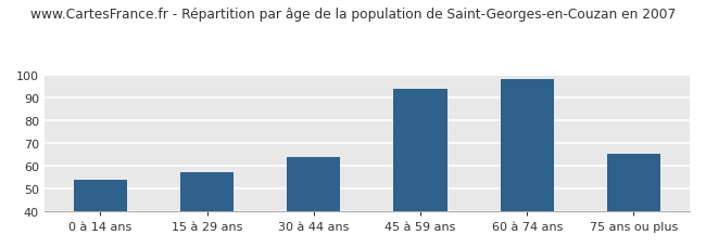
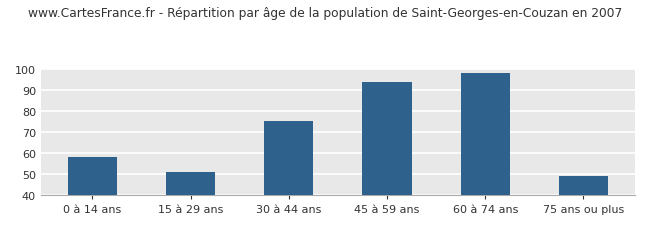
0 à 14 ans: 54 -> 58
15 à 29 ans: 57 -> 51
30 à 44 ans: 64 -> 75
75 ans ou plus: 65 -> 49
